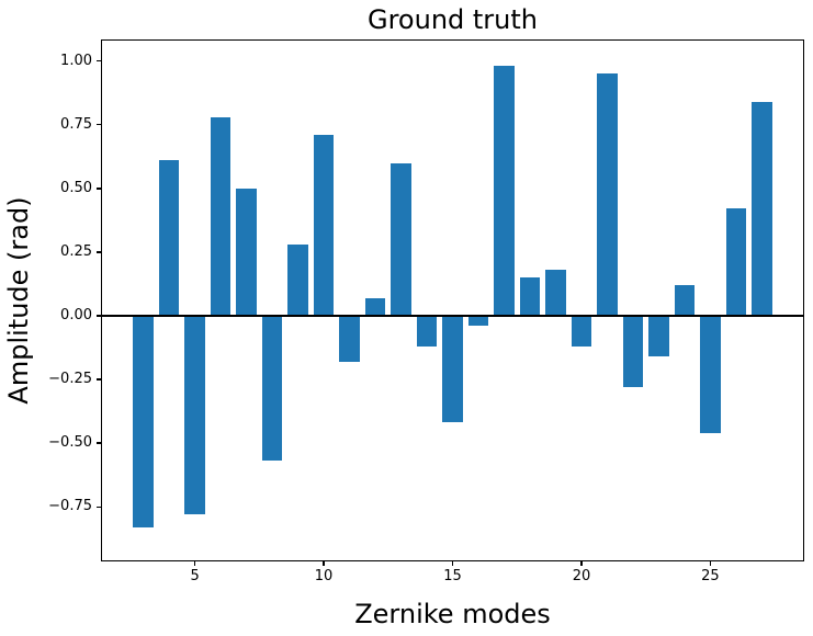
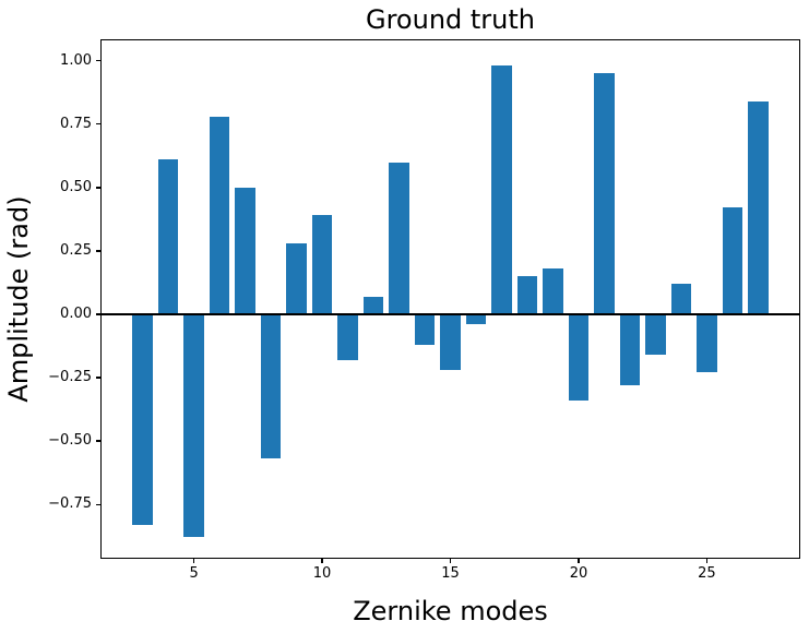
5: -0.78 -> -0.88
10: 0.71 -> 0.39
15: -0.42 -> -0.22
20: -0.12 -> -0.34
25: -0.46 -> -0.23
